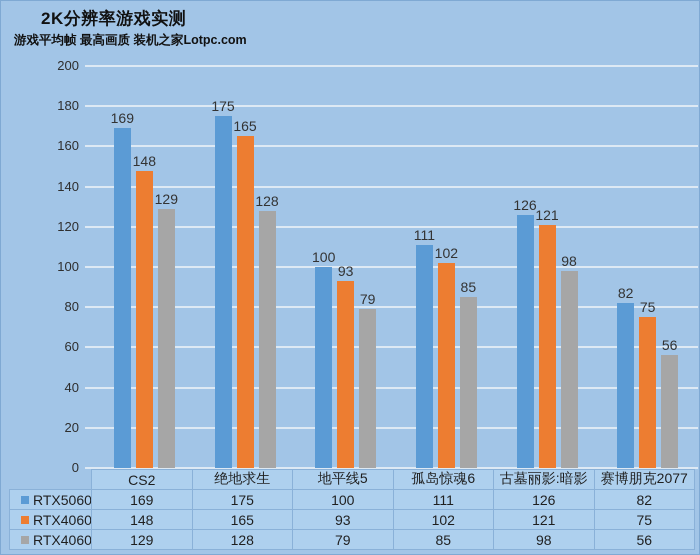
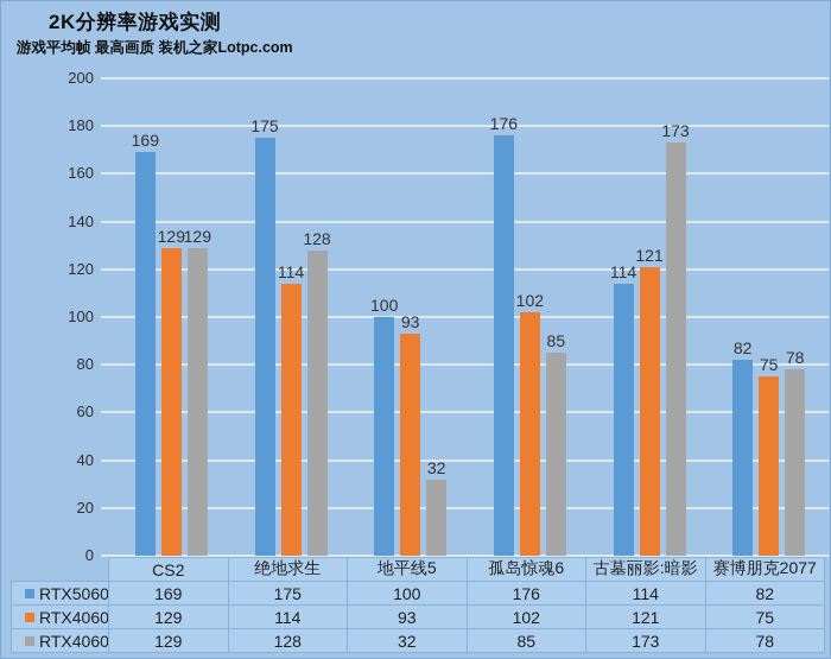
RTX4060Ti/CS2: 148 -> 129
RTX4060Ti/绝地求生: 165 -> 114
RTX4060/地平线5: 79 -> 32
RTX5060/孤岛惊魂6: 111 -> 176
RTX5060/古墓丽影:暗影: 126 -> 114
RTX4060/古墓丽影:暗影: 98 -> 173
RTX4060/赛博朋克2077: 56 -> 78
